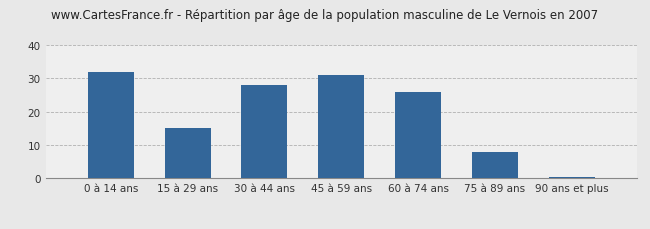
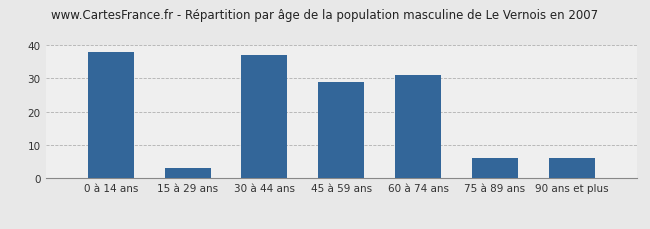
0 à 14 ans: 32.0 -> 38.0
15 à 29 ans: 15.0 -> 3.0
30 à 44 ans: 28.0 -> 37.0
45 à 59 ans: 31.0 -> 29.0
60 à 74 ans: 26.0 -> 31.0
75 à 89 ans: 8.0 -> 6.0
90 ans et plus: 0.3 -> 6.0
